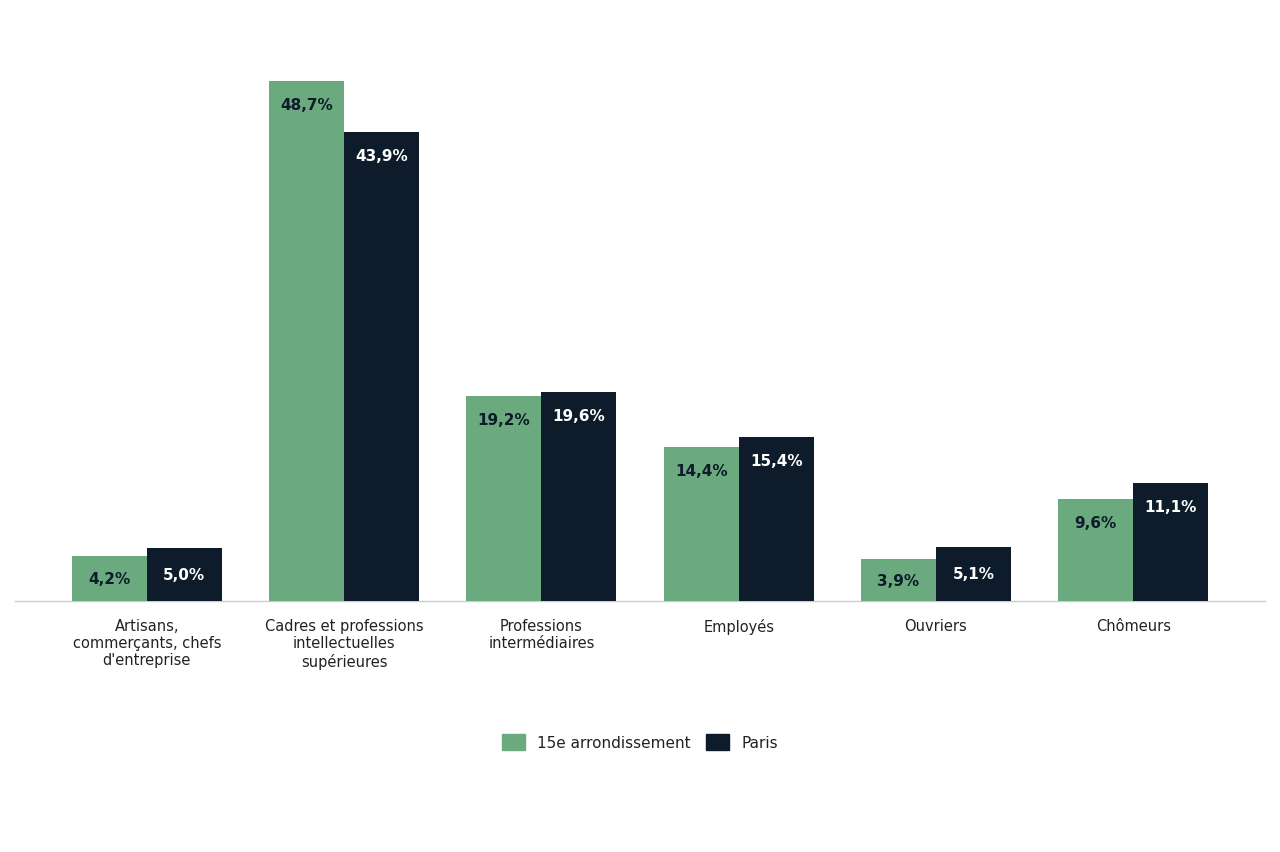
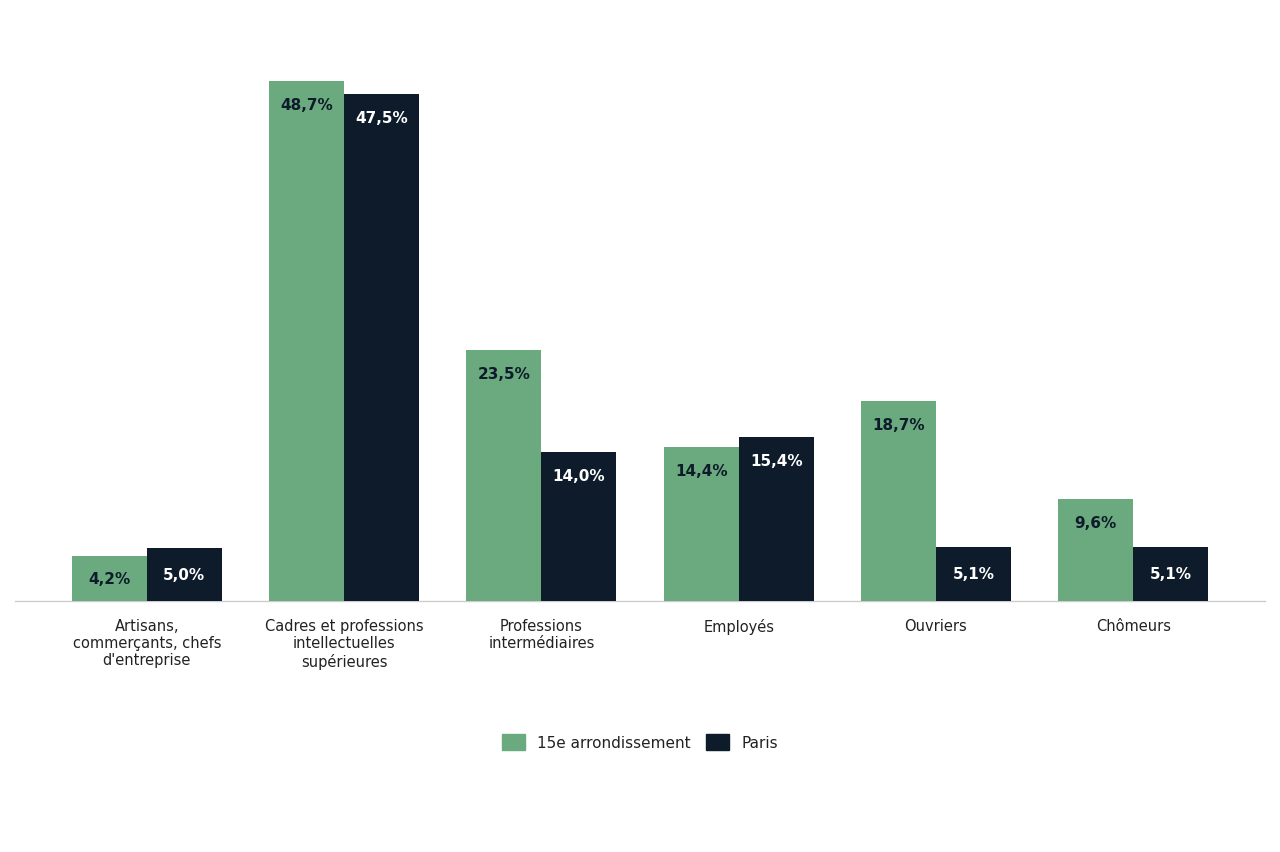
Paris/Cadres et professions intellectuelles supérieures: 43,9% -> 47,5%
15e arrondissement/Professions intermédiaires: 19,2% -> 23,5%
Paris/Professions intermédiaires: 19,6% -> 14,0%
15e arrondissement/Ouvriers: 3,9% -> 18,7%
Paris/Chômeurs: 11,1% -> 5,1%
